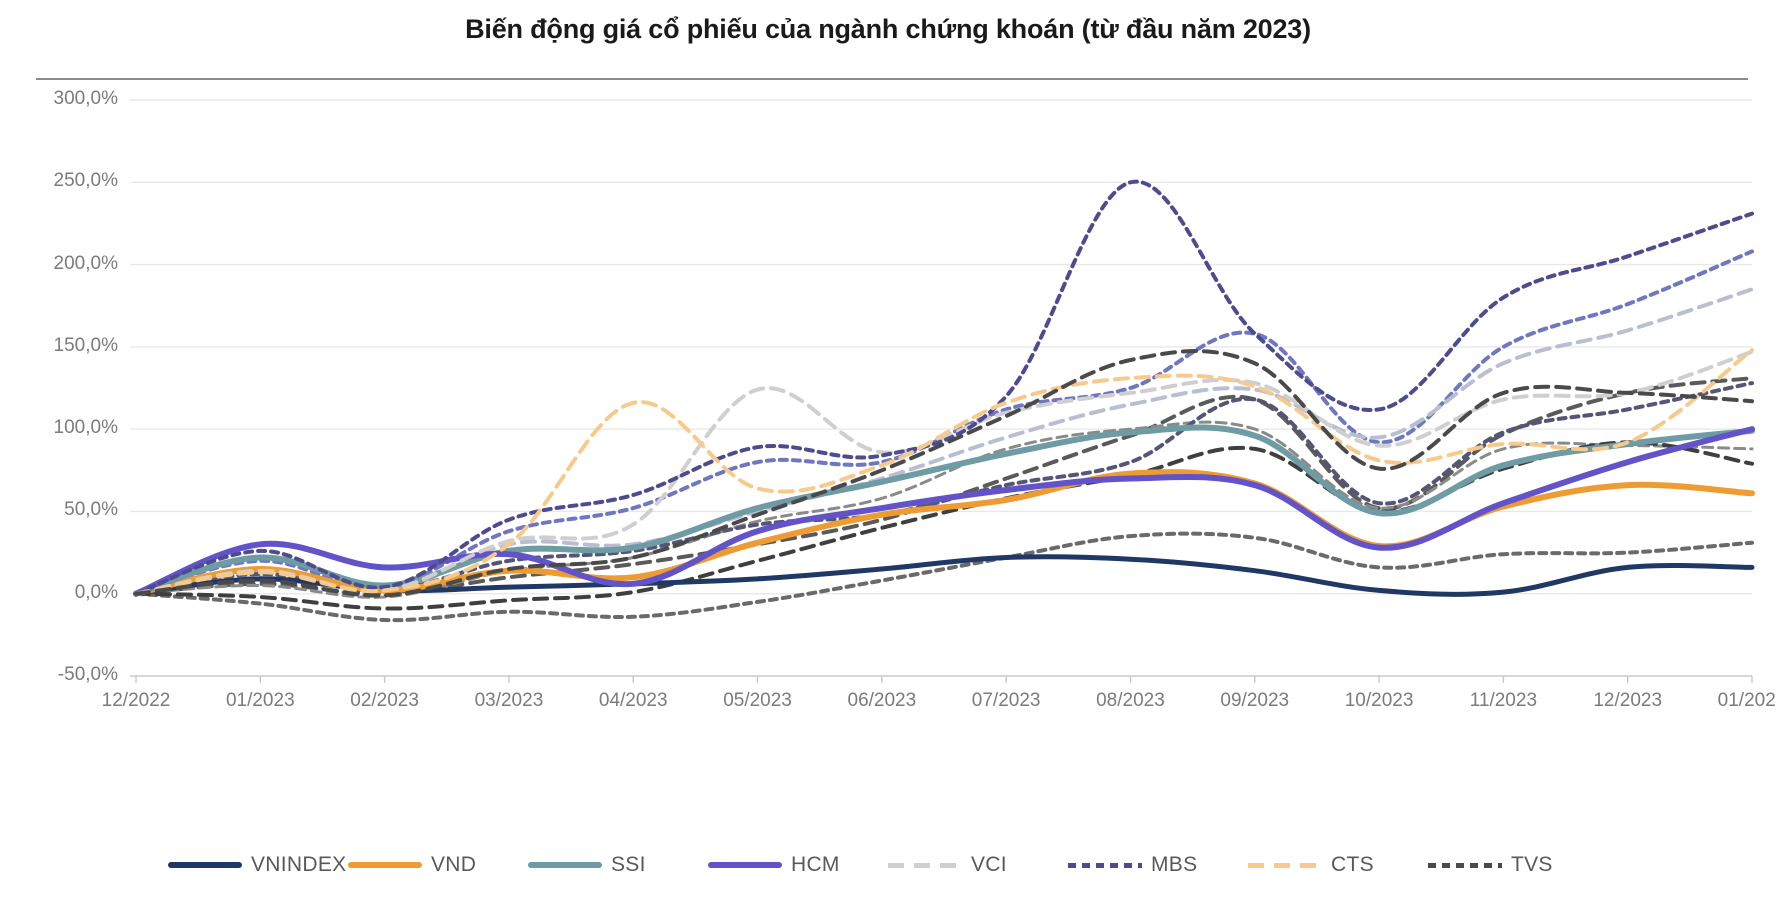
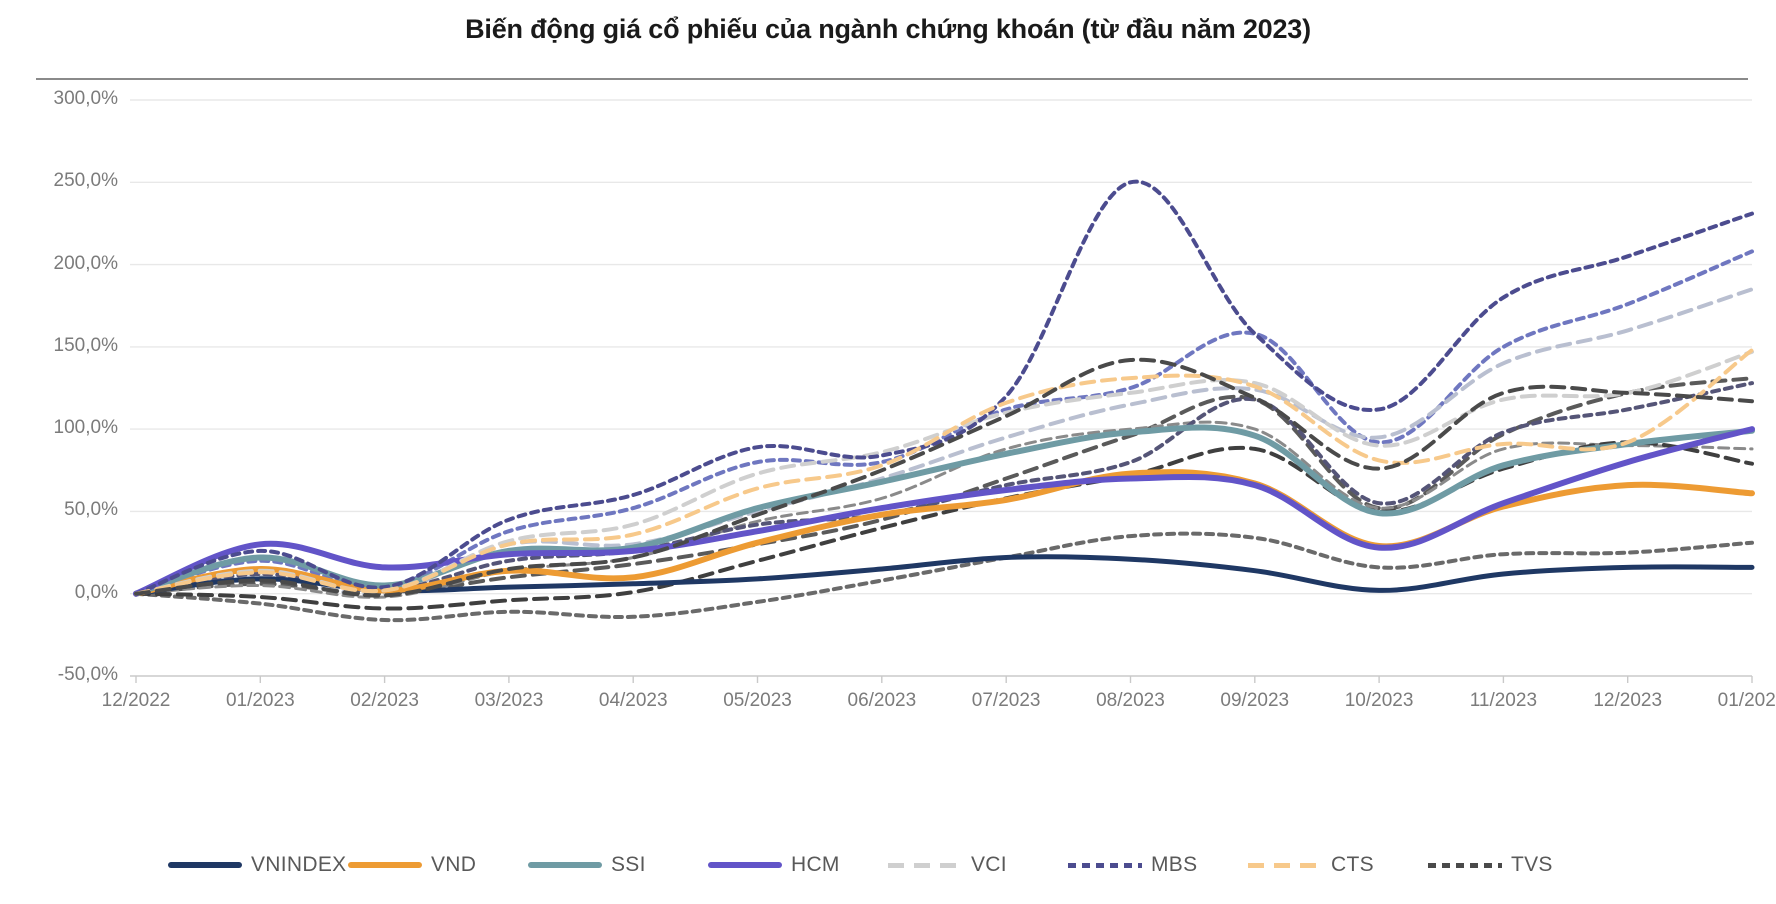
HCM/04/2023: 6% -> 26%
CTS/04/2023: 116% -> 36%
VCI/05/2023: 124% -> 73%
TVS/09/2023: 140% -> 119%
VNINDEX/11/2023: 1% -> 12%
